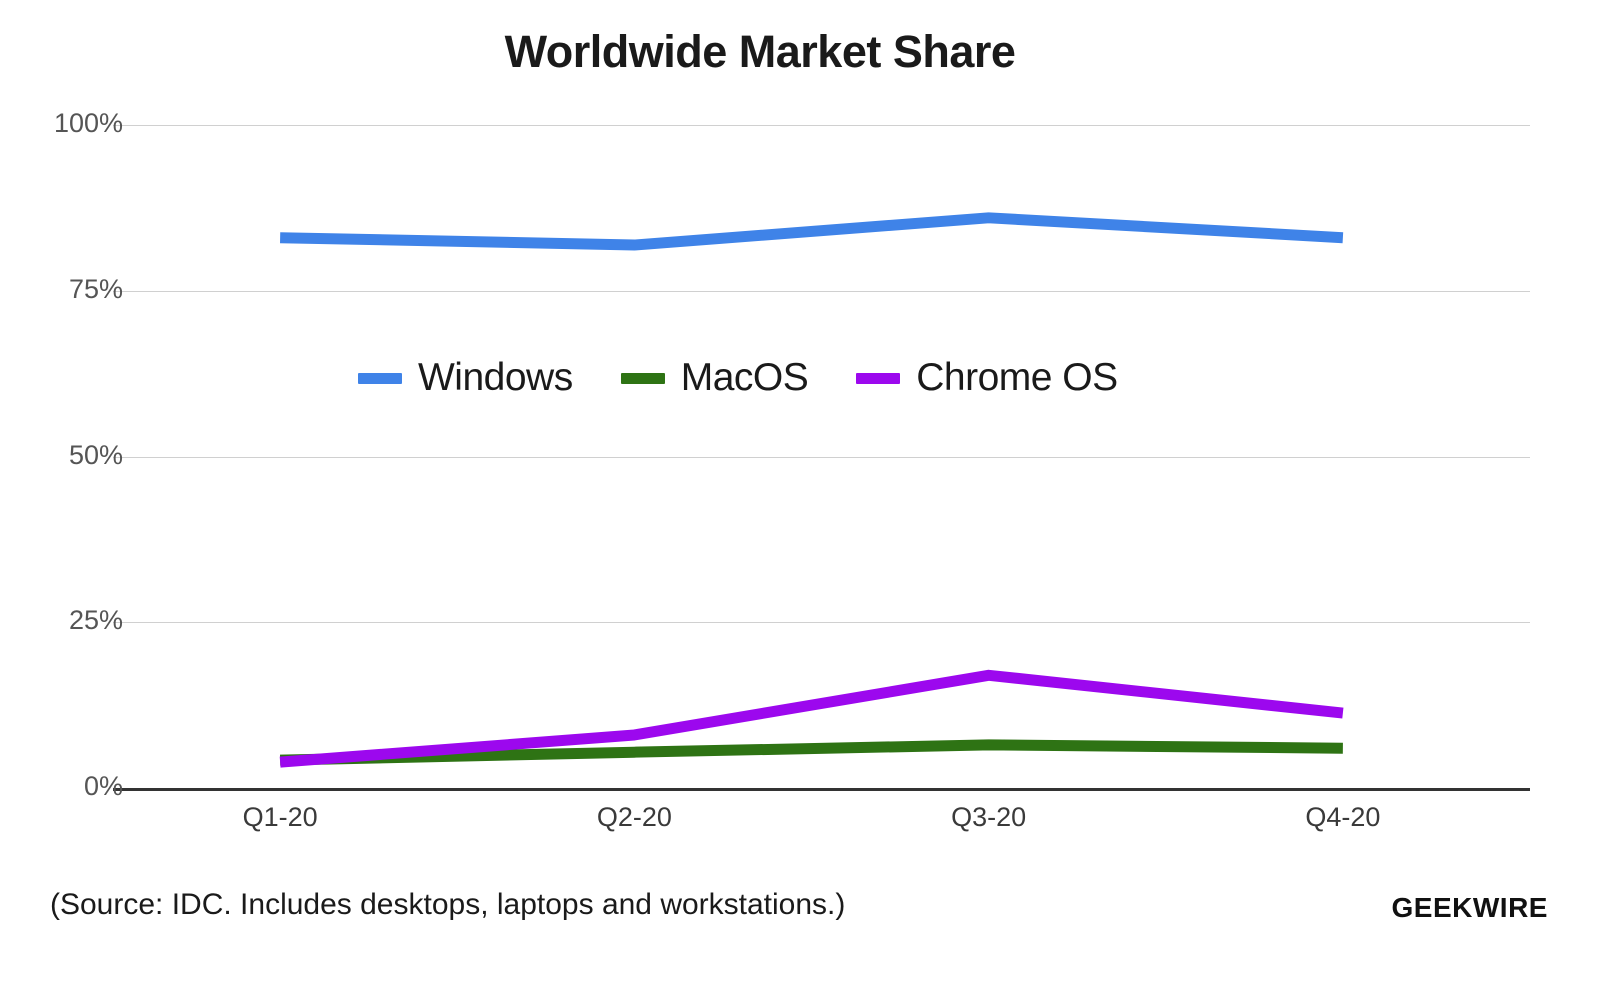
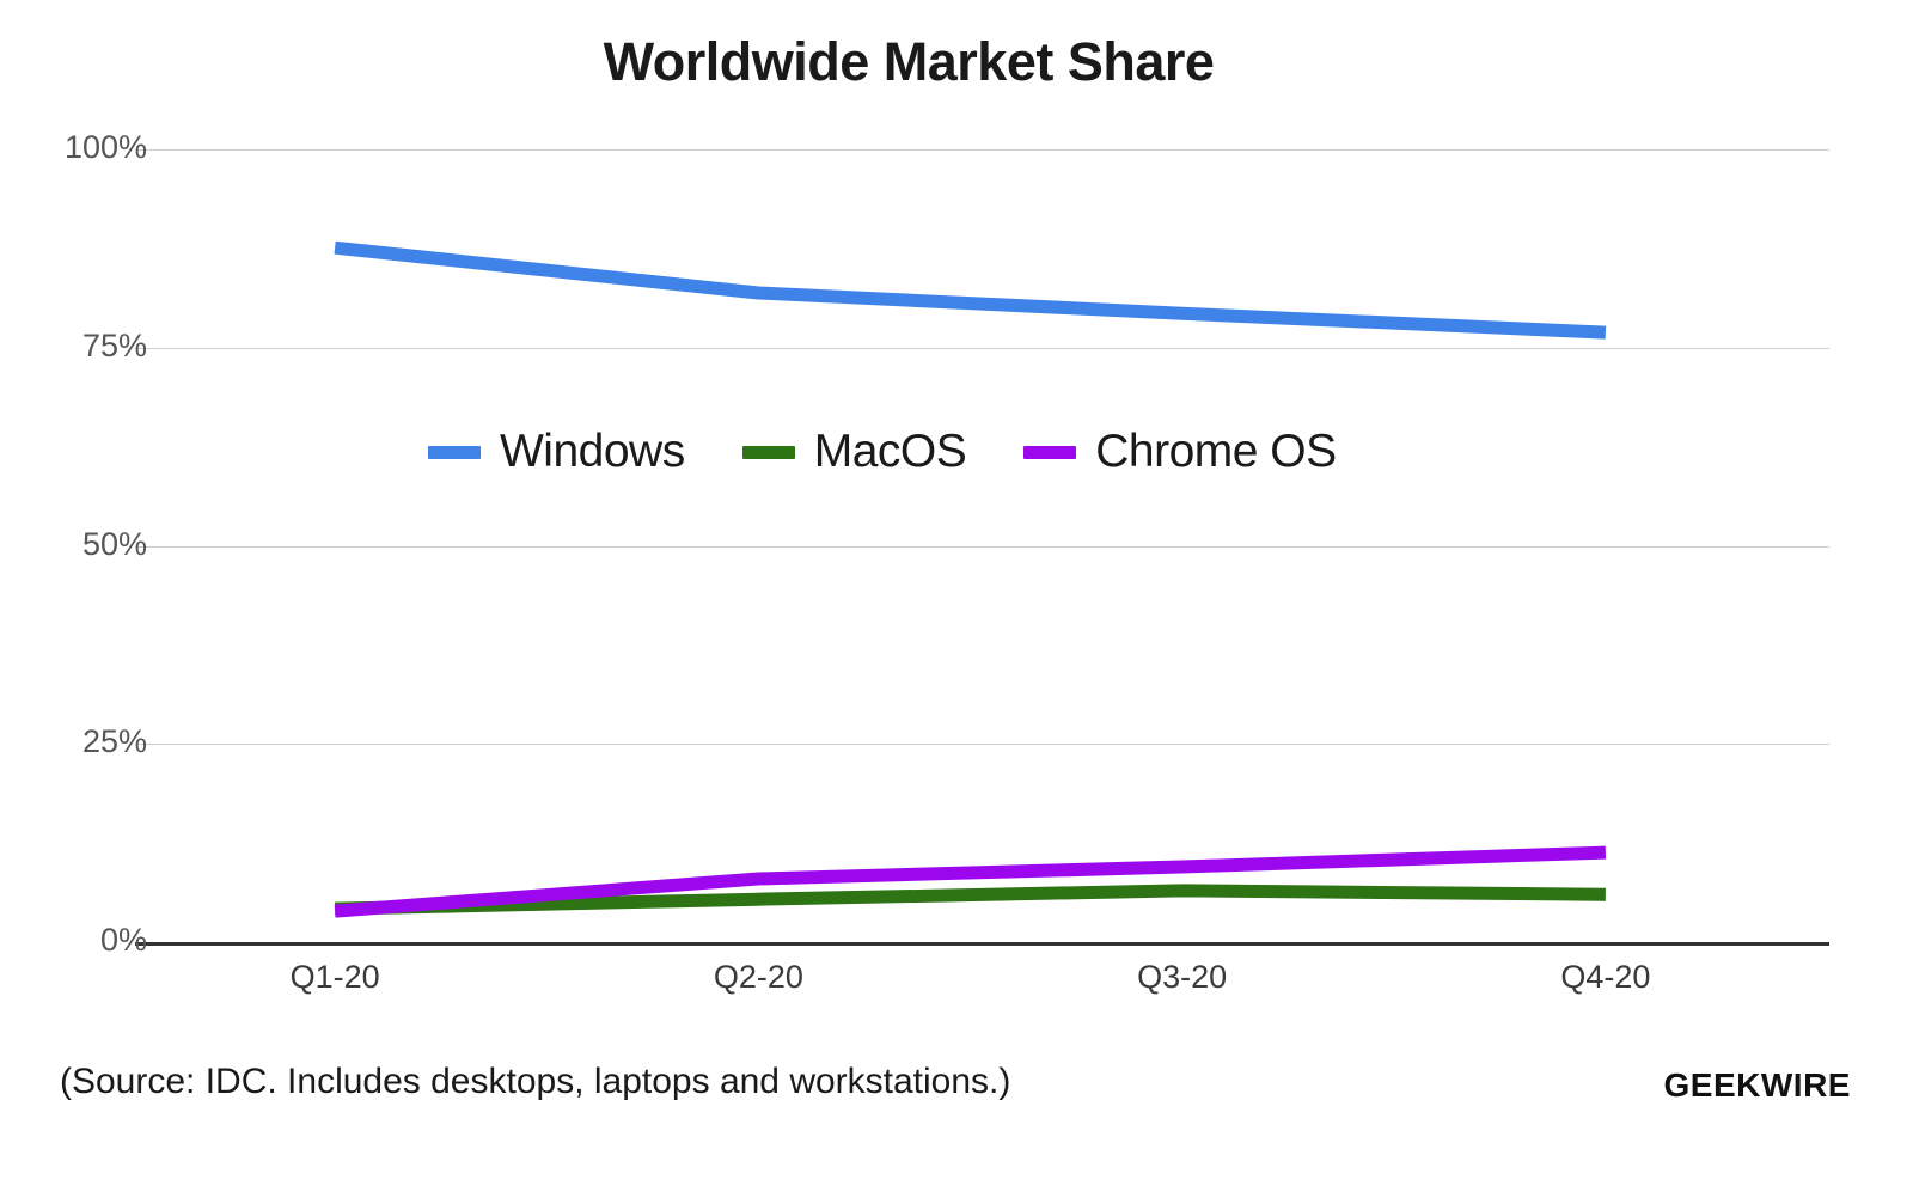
Windows/Q1-20: 83% -> 88%
Windows/Q3-20: 86% -> 79%
Chrome OS/Q3-20: 17% -> 10%
Windows/Q4-20: 83% -> 77%
